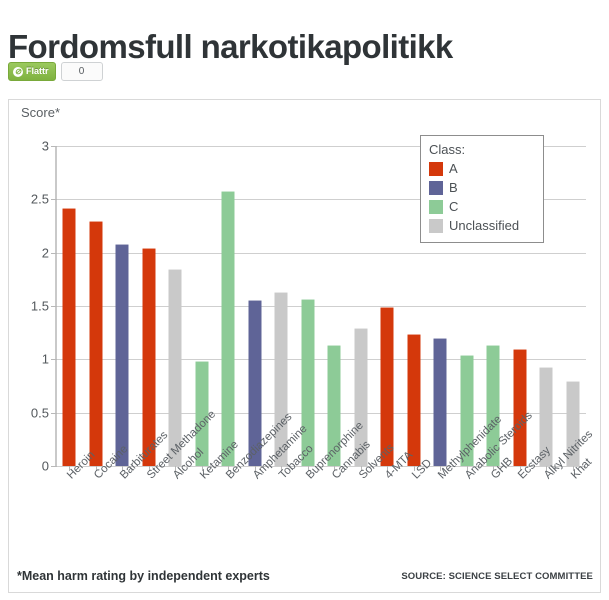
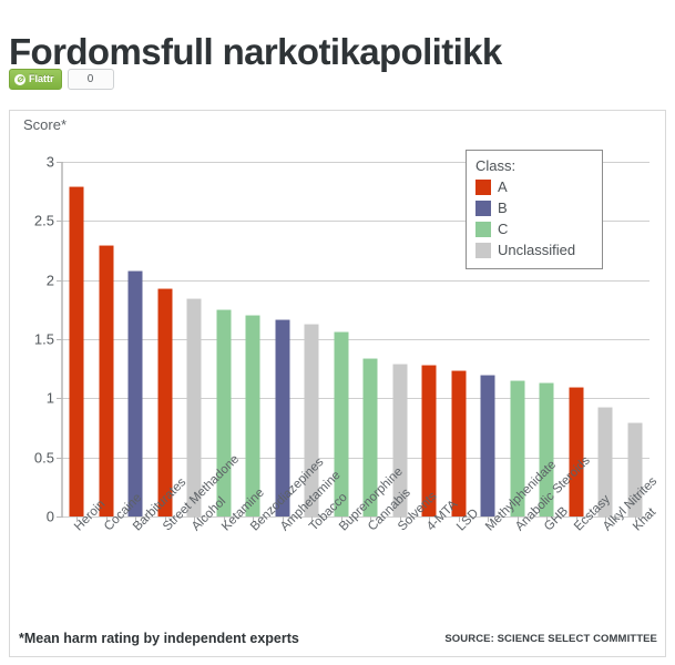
Heroin: 2.42 -> 2.79
Street Methadone: 2.04 -> 1.93
Ketamine: 0.98 -> 1.75
Benzodiazepines: 2.58 -> 1.71
Amphetamine: 1.56 -> 1.67
Cannabis: 1.13 -> 1.34
4-MTA: 1.49 -> 1.28
Anabolic Steroids: 1.04 -> 1.15
